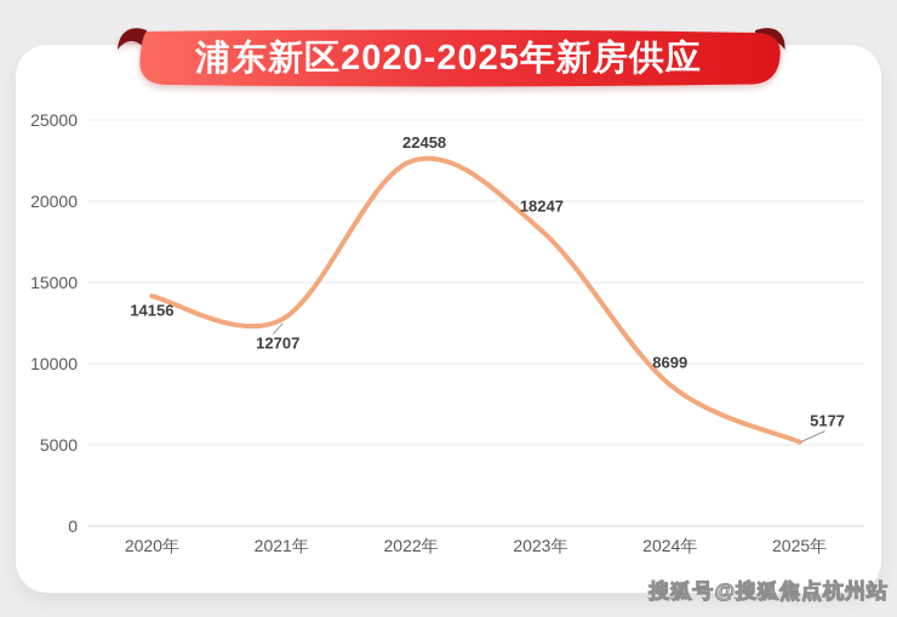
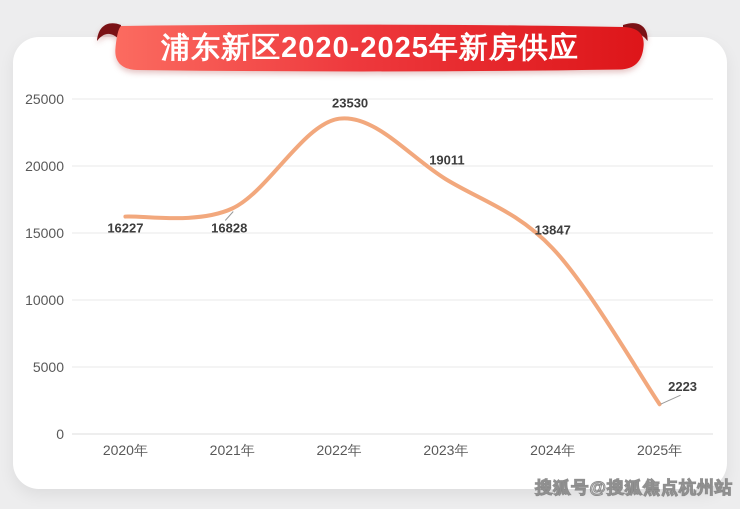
2020年: 14156 -> 16227
2021年: 12707 -> 16828
2022年: 22458 -> 23530
2023年: 18247 -> 19011
2024年: 8699 -> 13847
2025年: 5177 -> 2223
